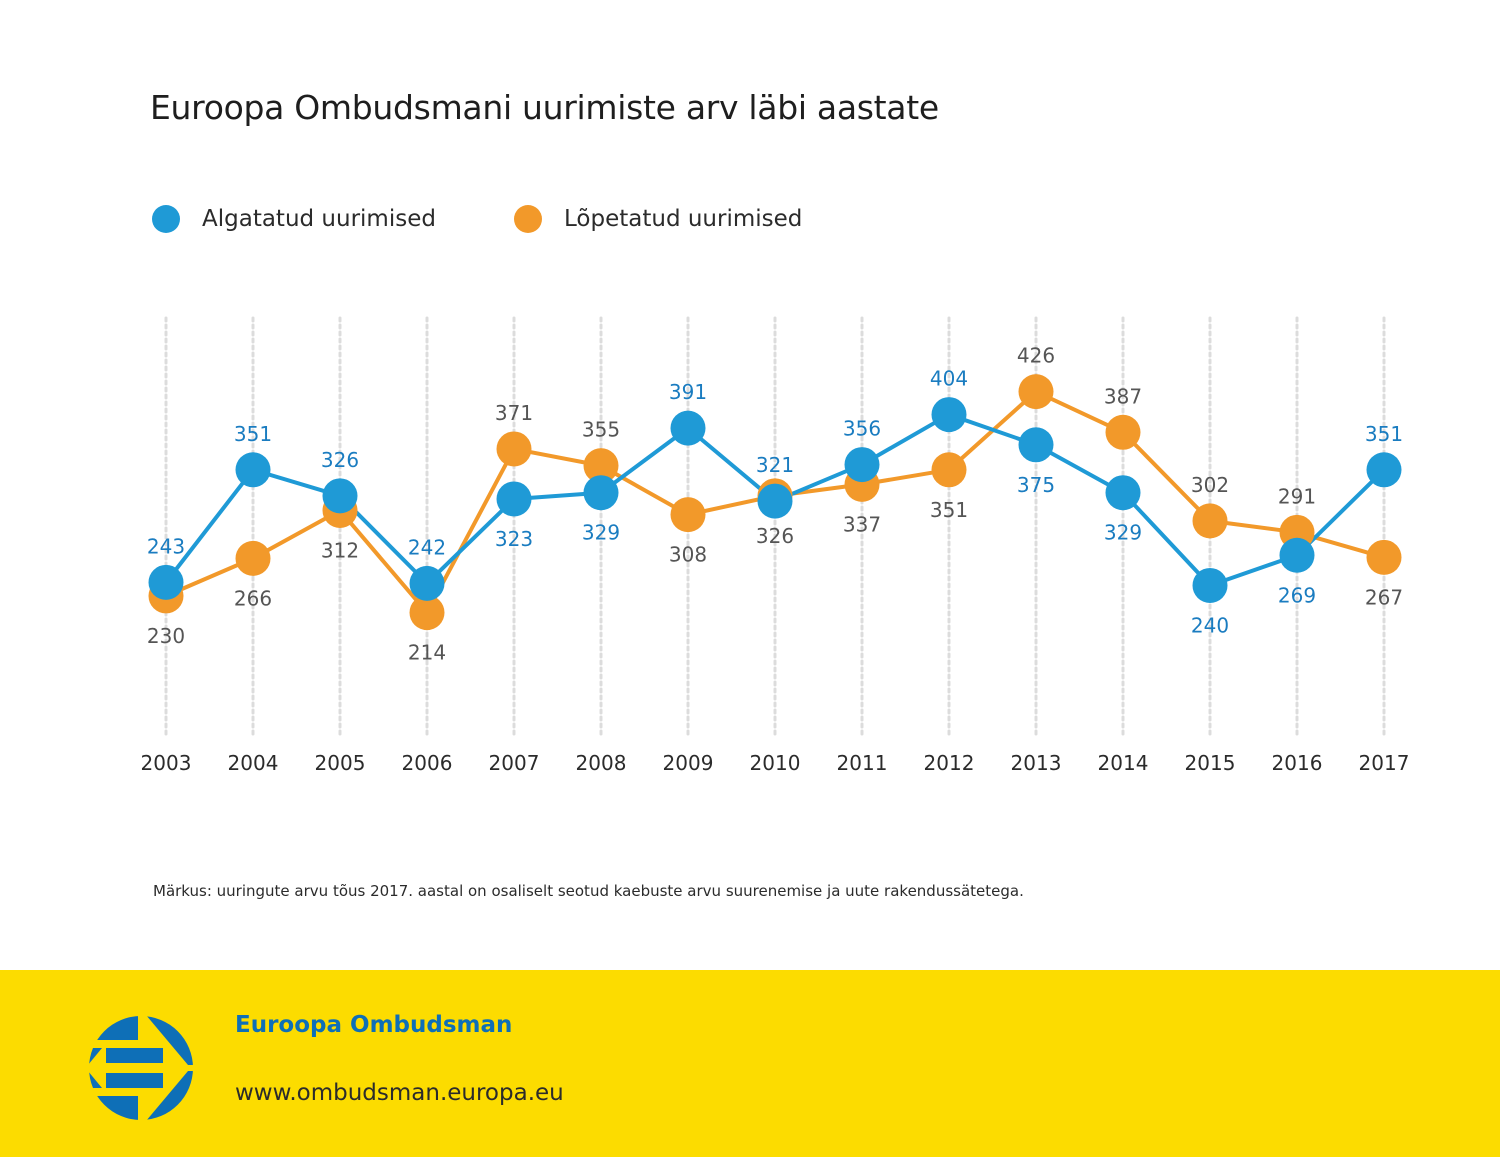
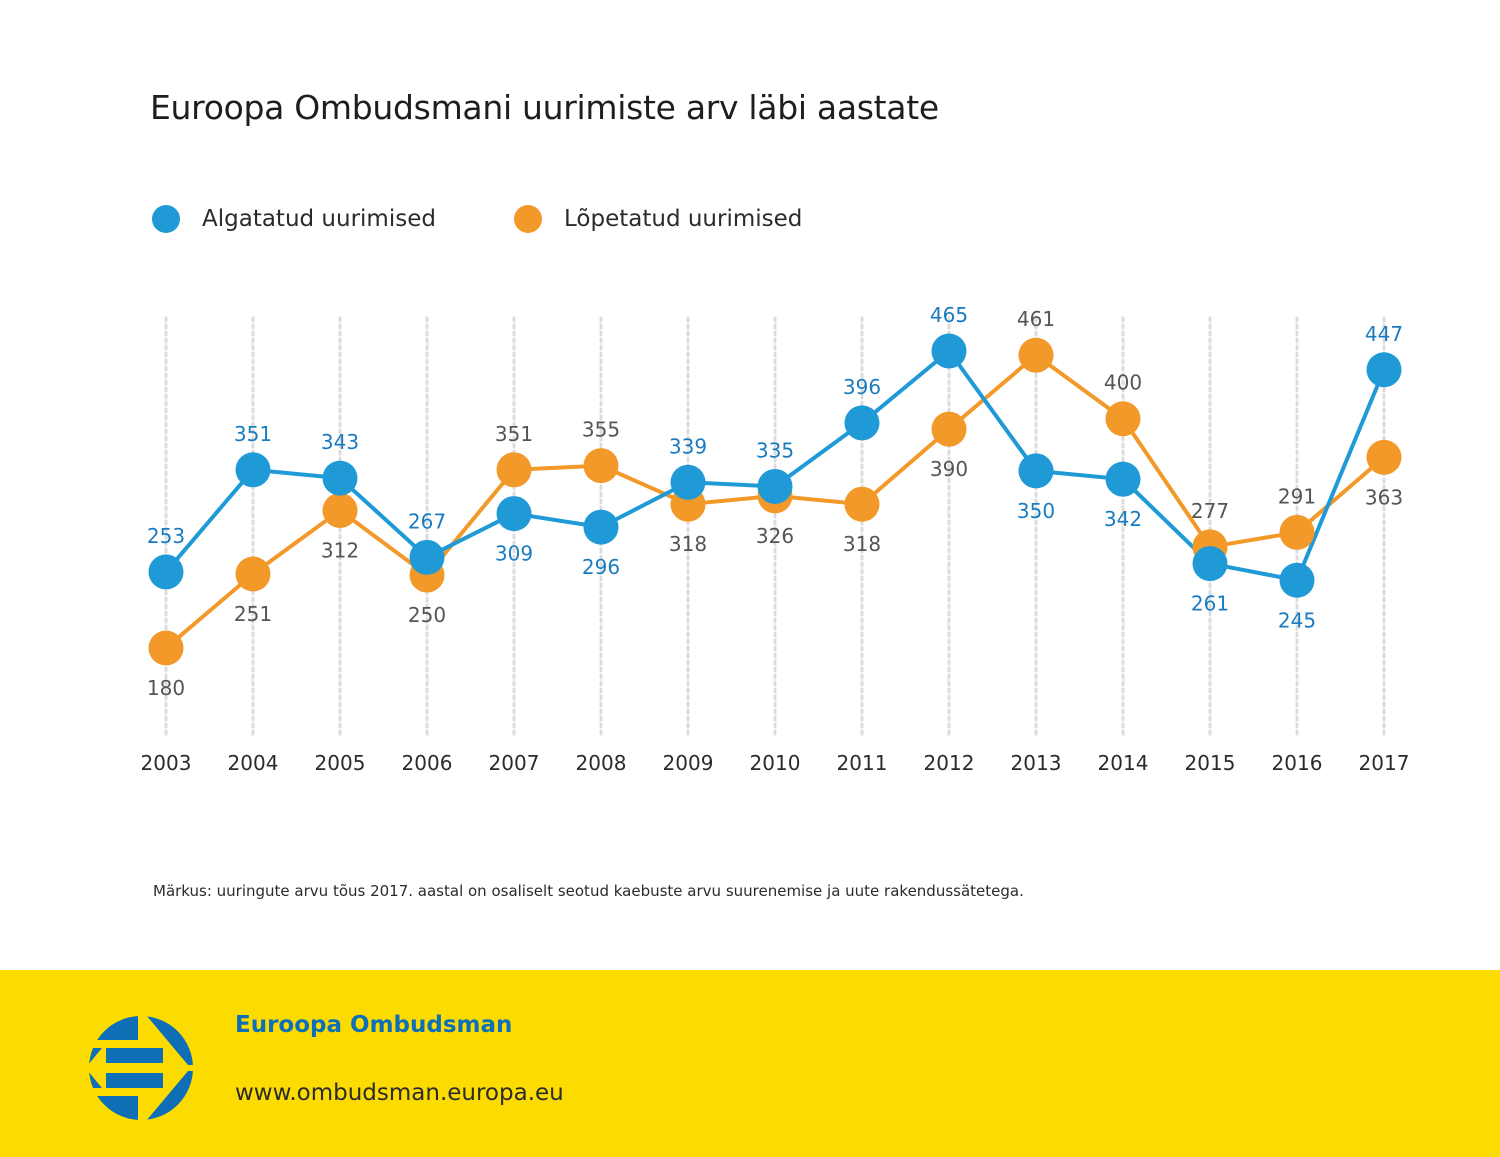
Algatatud uurimised/2003: 243 -> 253
Lõpetatud uurimised/2003: 230 -> 180
Lõpetatud uurimised/2004: 266 -> 251
Algatatud uurimised/2005: 326 -> 343
Algatatud uurimised/2006: 242 -> 267
Lõpetatud uurimised/2006: 214 -> 250
Algatatud uurimised/2007: 323 -> 309
Lõpetatud uurimised/2007: 371 -> 351
Algatatud uurimised/2008: 329 -> 296
Algatatud uurimised/2009: 391 -> 339
Lõpetatud uurimised/2009: 308 -> 318
Algatatud uurimised/2010: 321 -> 335
Algatatud uurimised/2011: 356 -> 396
Lõpetatud uurimised/2011: 337 -> 318
Algatatud uurimised/2012: 404 -> 465
Lõpetatud uurimised/2012: 351 -> 390
Algatatud uurimised/2013: 375 -> 350
Lõpetatud uurimised/2013: 426 -> 461
Algatatud uurimised/2014: 329 -> 342
Lõpetatud uurimised/2014: 387 -> 400
Algatatud uurimised/2015: 240 -> 261
Lõpetatud uurimised/2015: 302 -> 277
Algatatud uurimised/2016: 269 -> 245
Algatatud uurimised/2017: 351 -> 447
Lõpetatud uurimised/2017: 267 -> 363
